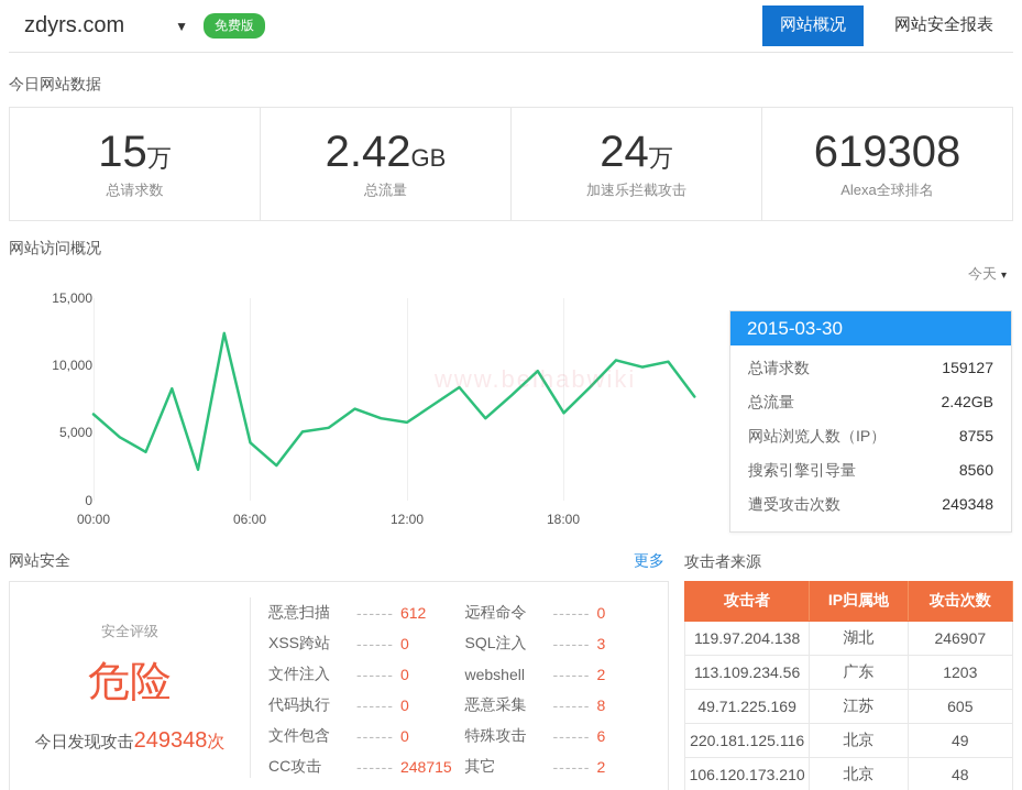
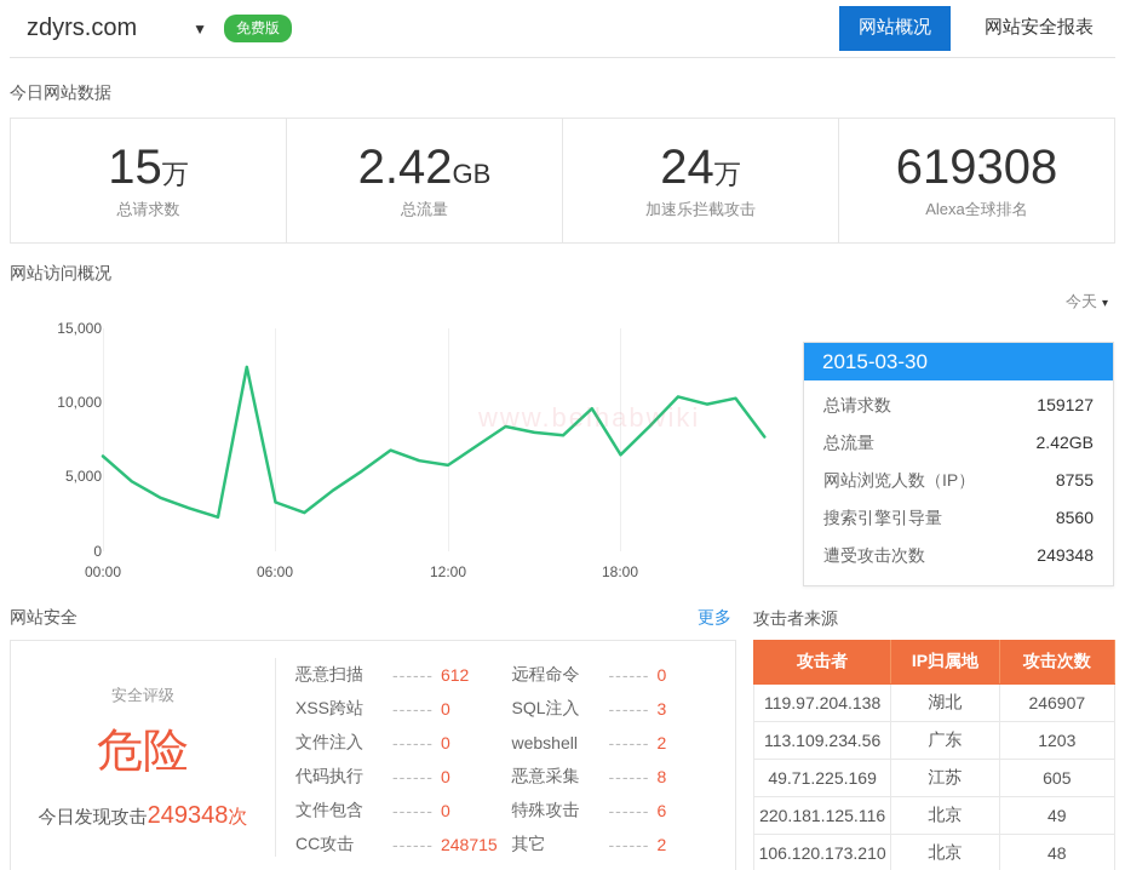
3: 8300 -> 2900
6: 4300 -> 3300
8: 5100 -> 4100
15: 6100 -> 8000
